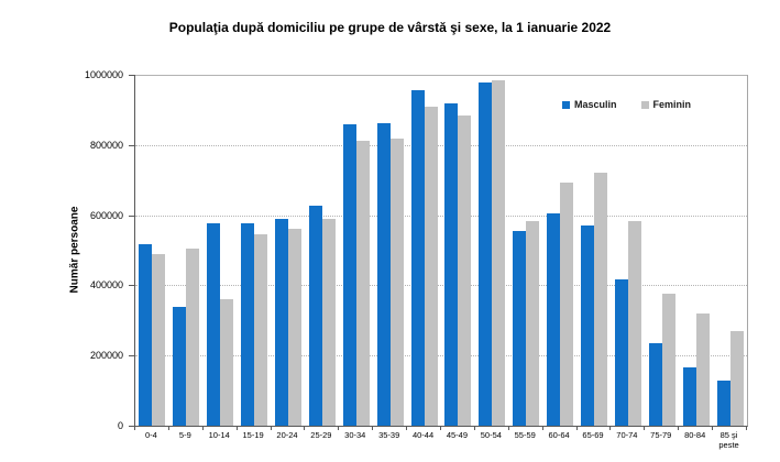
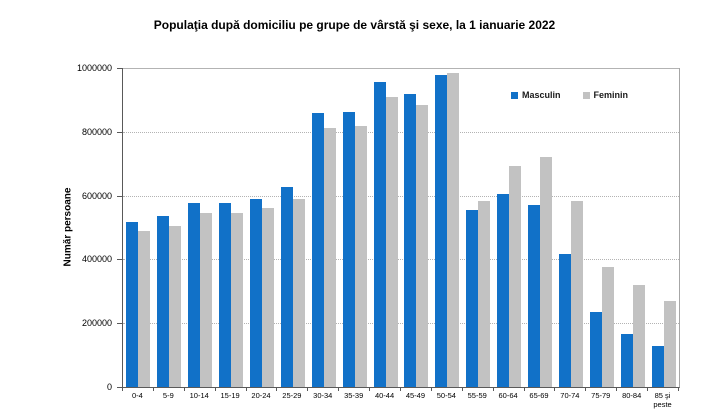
Masculin/5-9: 340000 -> 540000
Feminin/10-14: 360000 -> 550000
